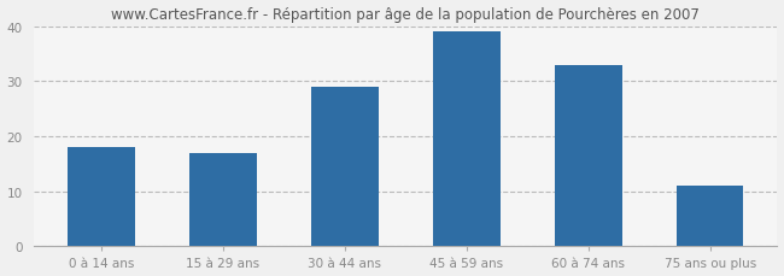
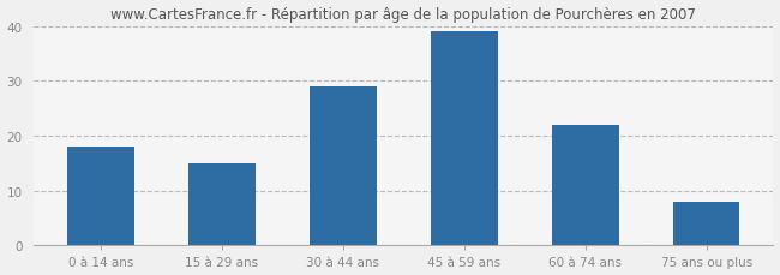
15 à 29 ans: 17 -> 15
60 à 74 ans: 33 -> 22
75 ans ou plus: 11 -> 8
